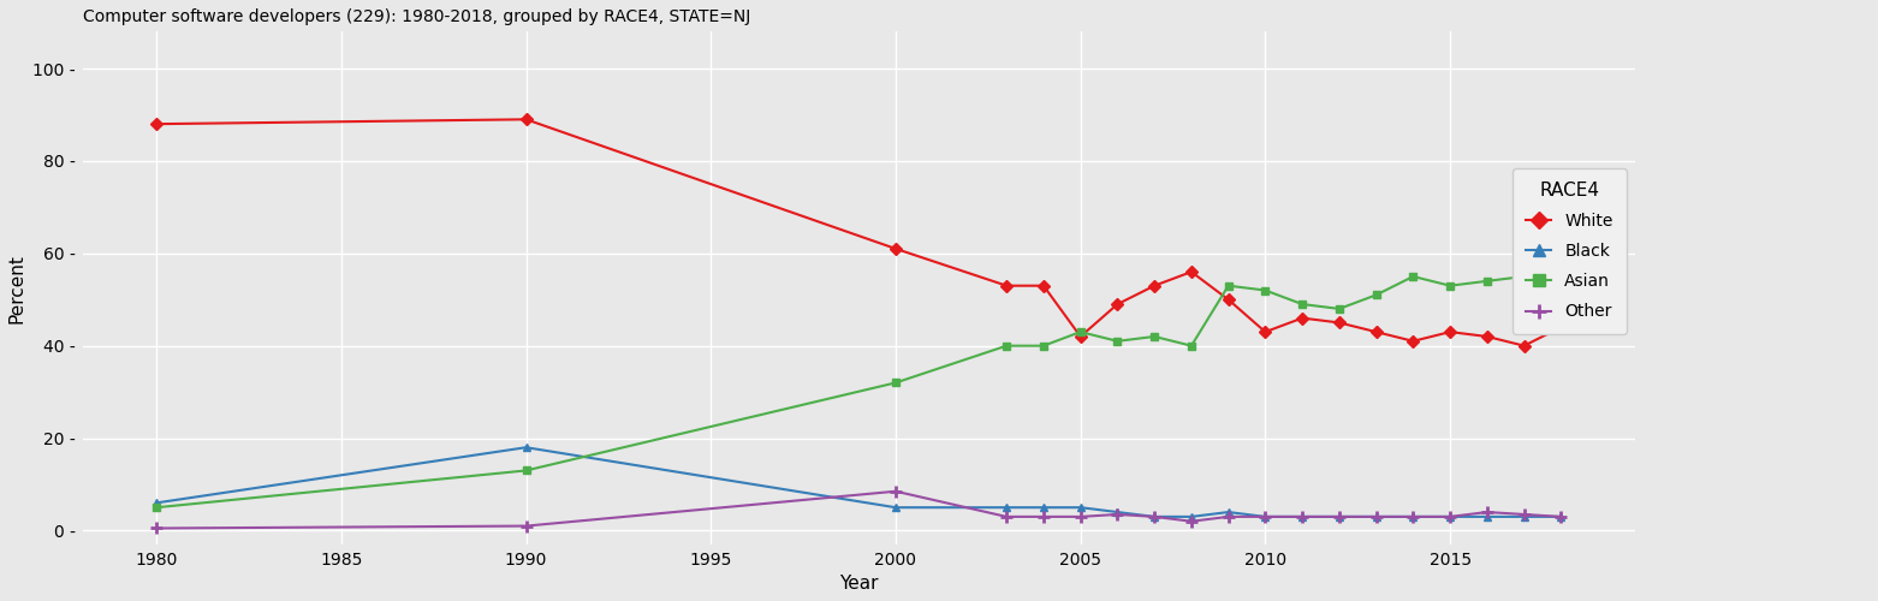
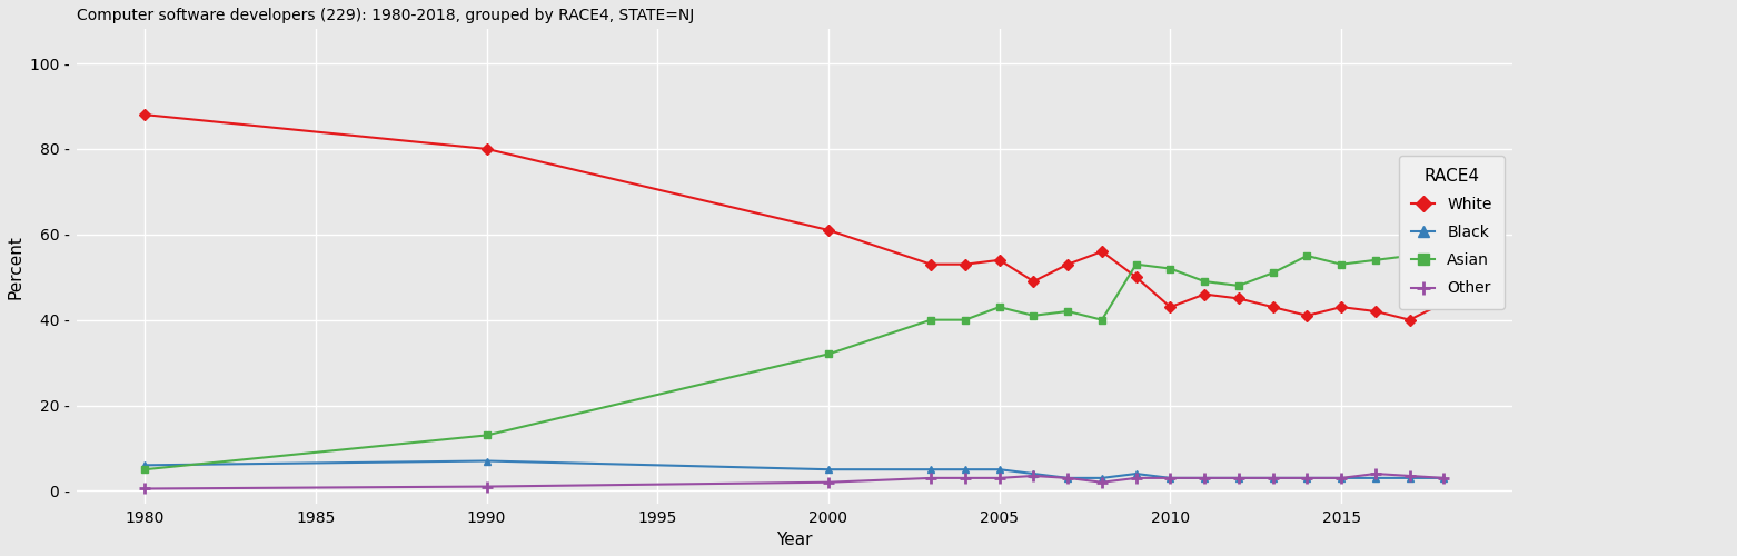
White/1990: 89 - -> 80 -
Black/1990: 18 - -> 7 -
Other/2000: 8.5 - -> 2.0 -
White/2005: 42 - -> 54 -
